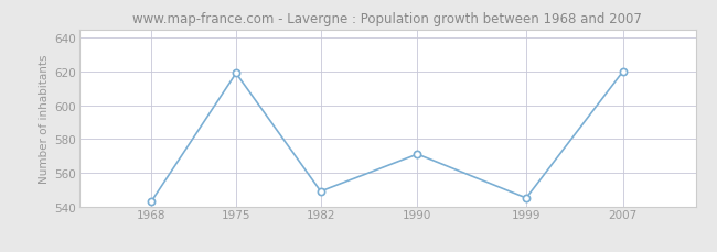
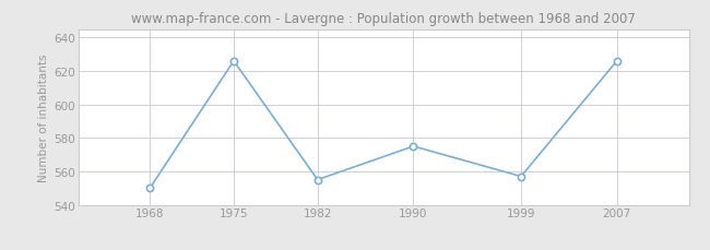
1968: 543 -> 550
1975: 619 -> 626
1982: 549 -> 555
1990: 571 -> 575
1999: 545 -> 557
2007: 620 -> 626
